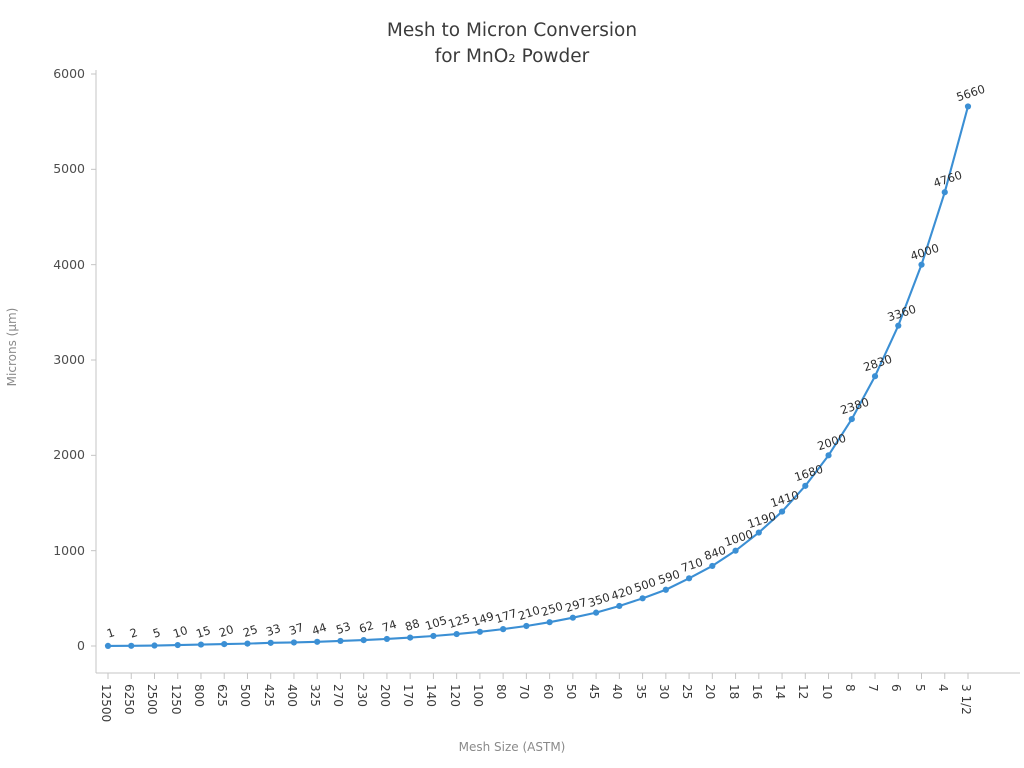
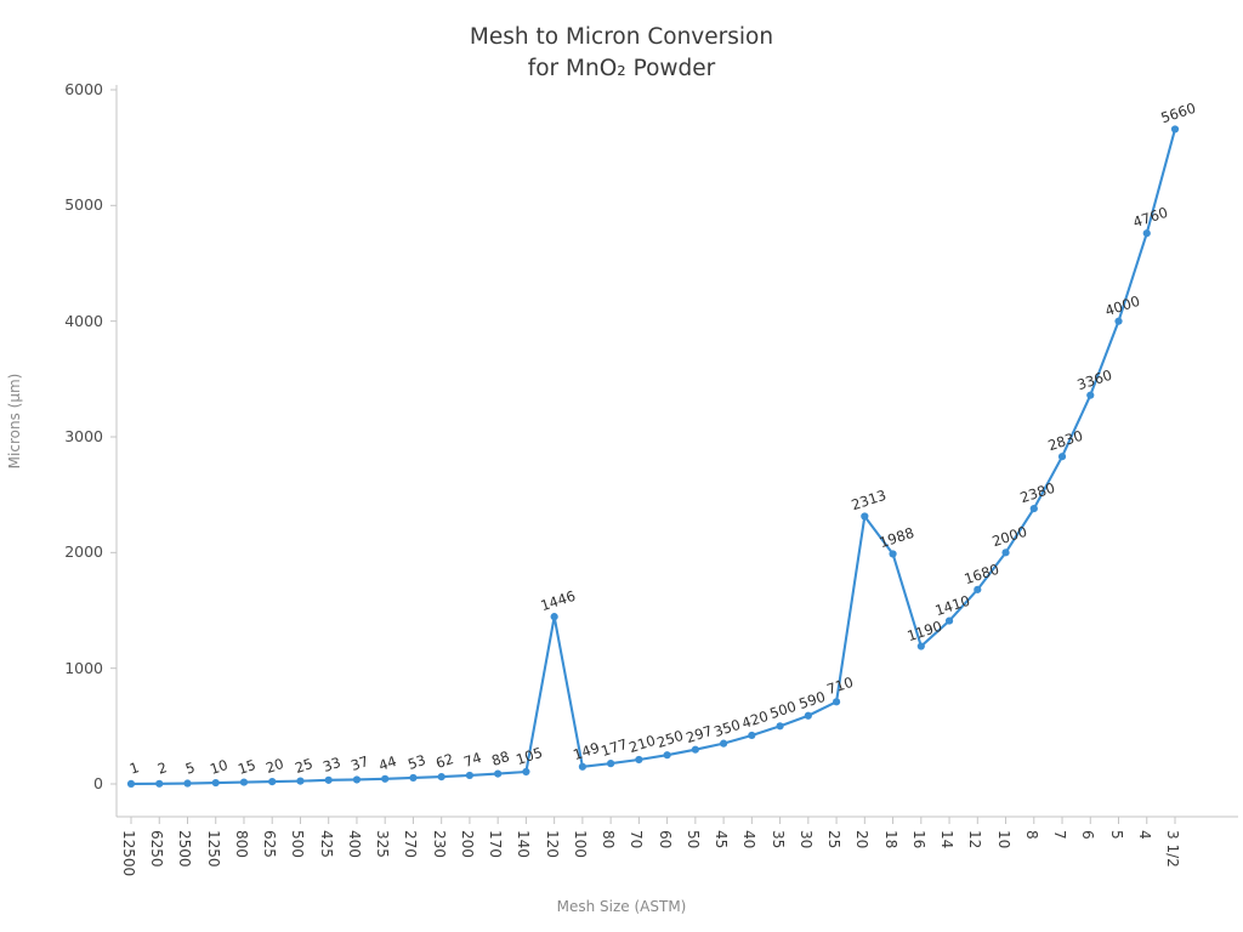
120: 125 -> 1446
20: 840 -> 2313
18: 1000 -> 1988
